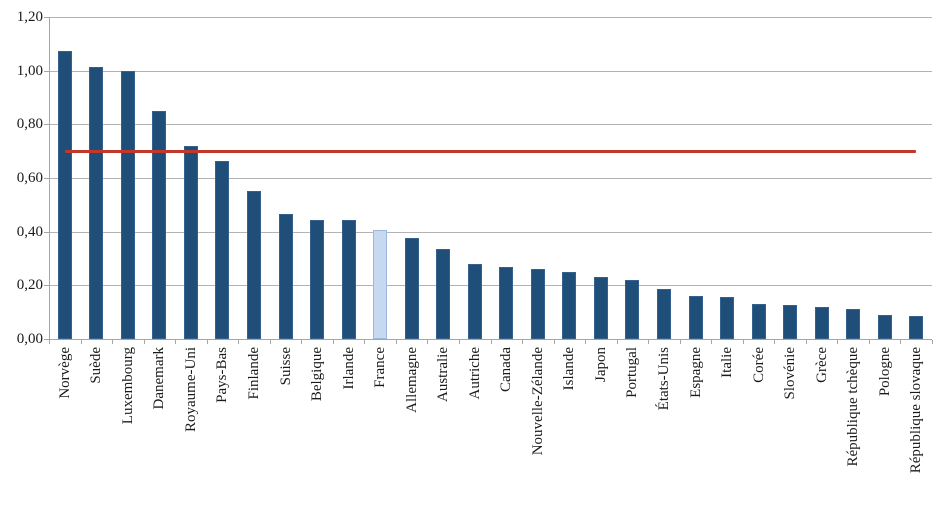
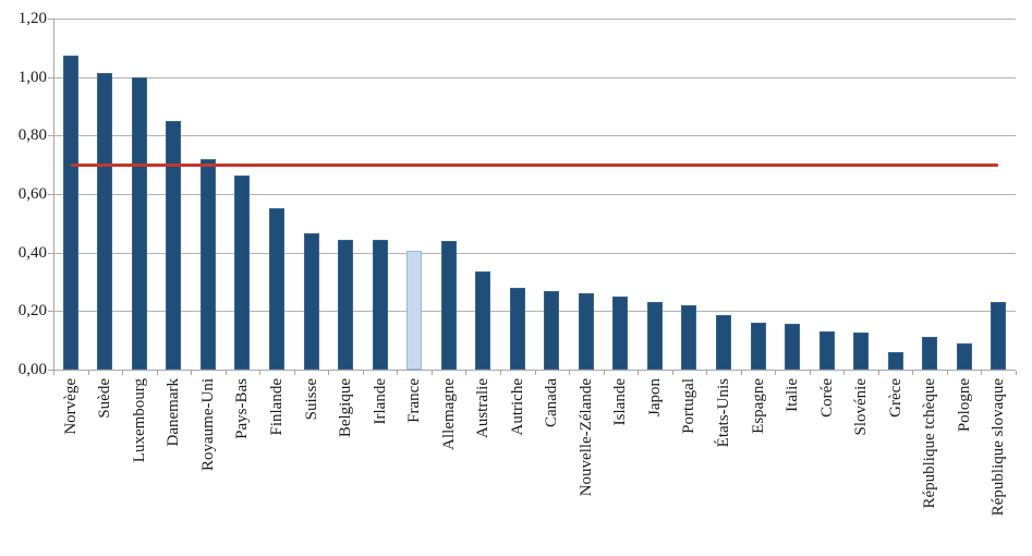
Allemagne: 0,38 -> 0,44
Grèce: 0,12 -> 0,06
République slovaque: 0,09 -> 0,23
